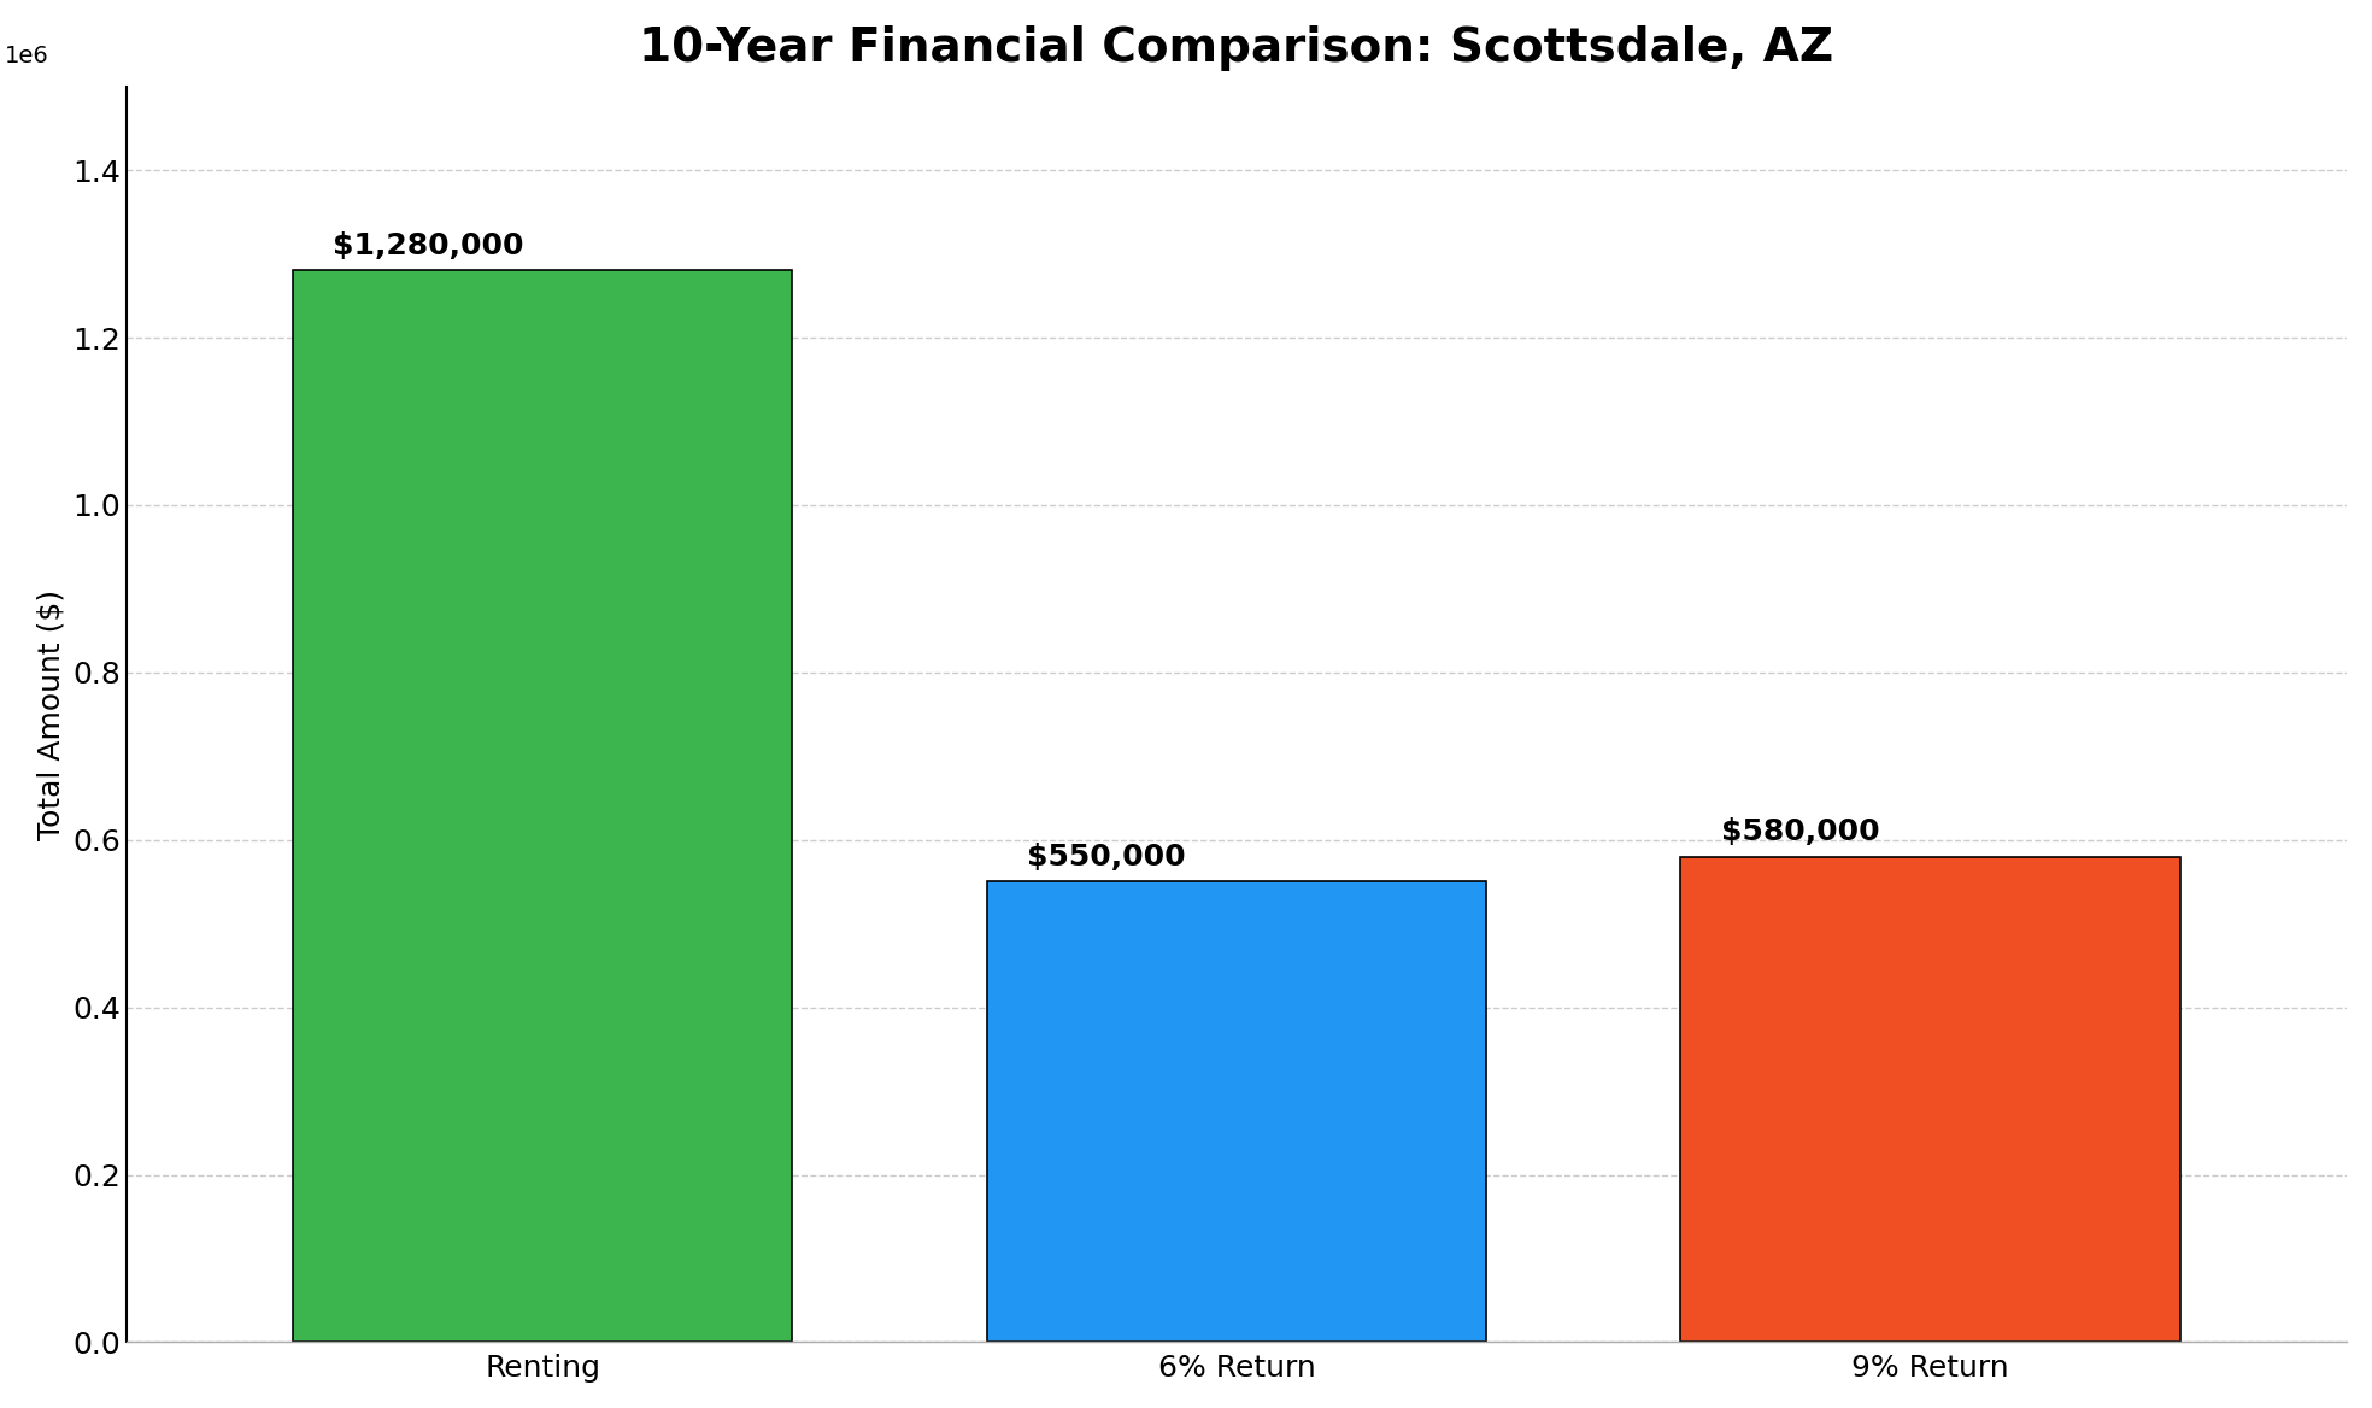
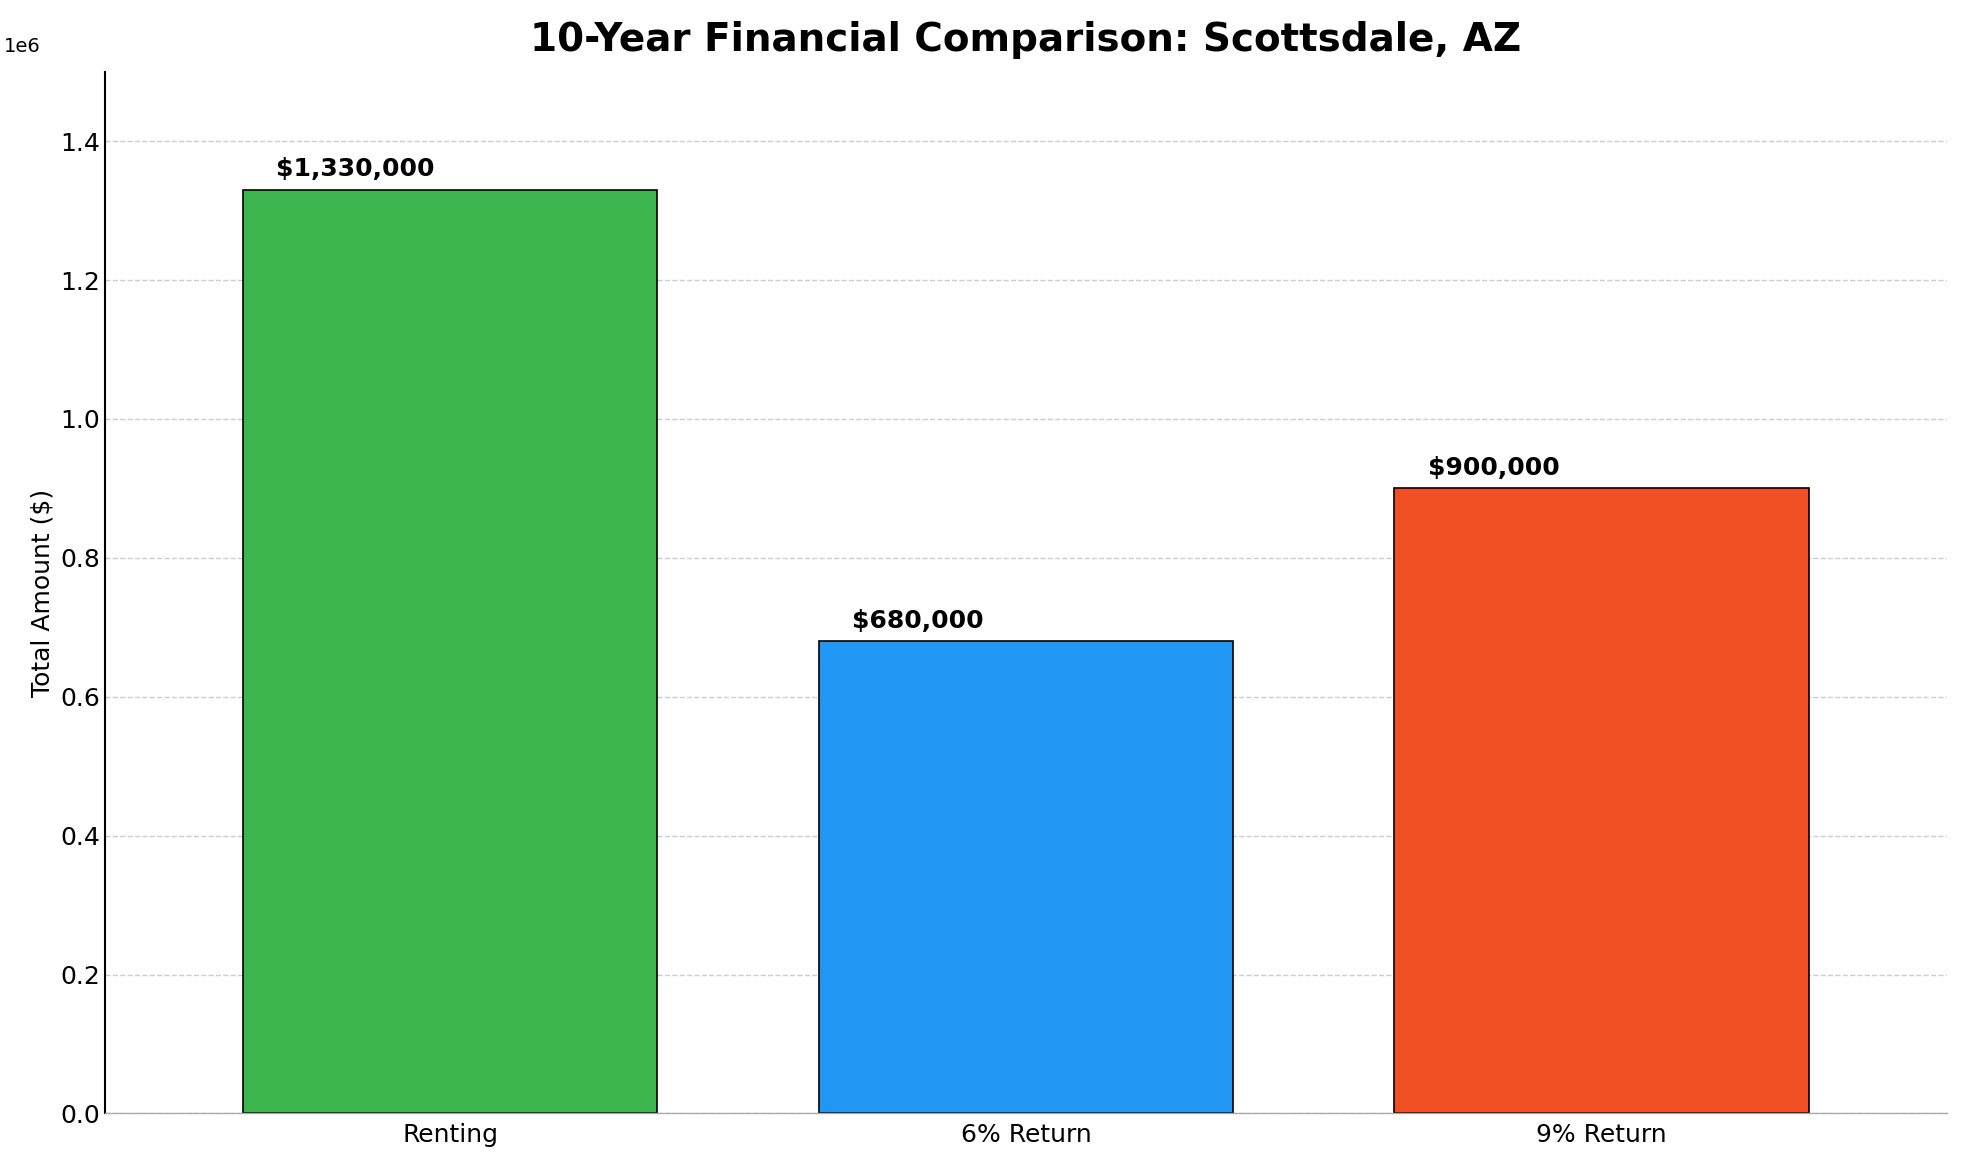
Renting: $1,280,000 -> $1,330,000
6% Return: $550,000 -> $680,000
9% Return: $580,000 -> $900,000
